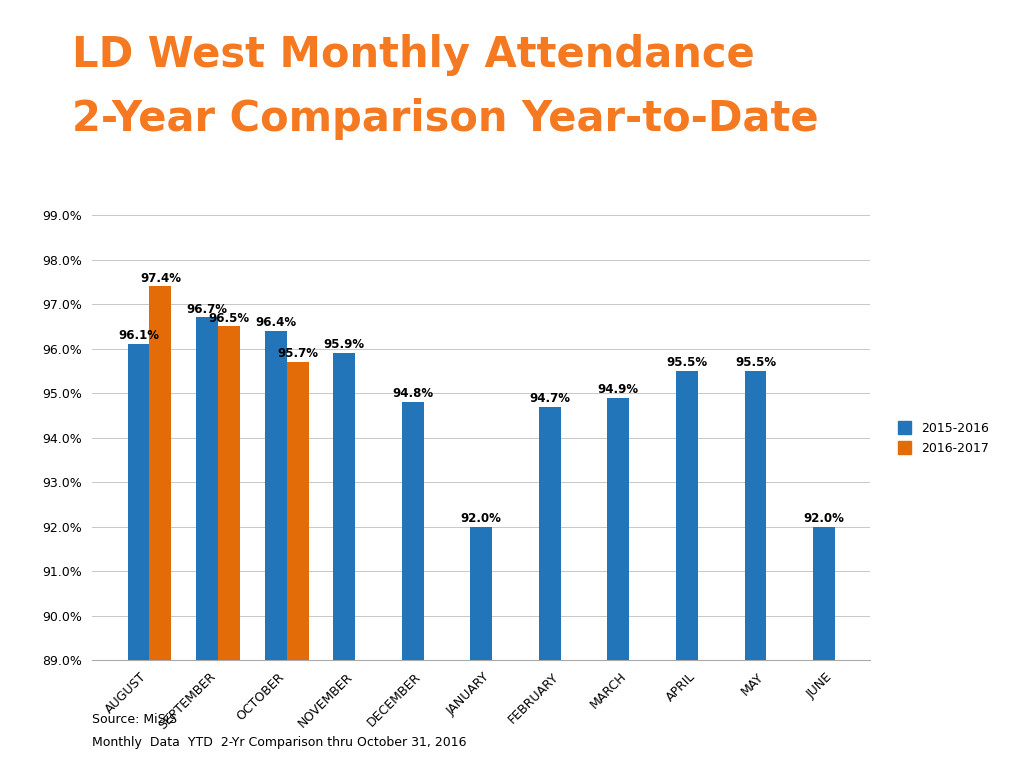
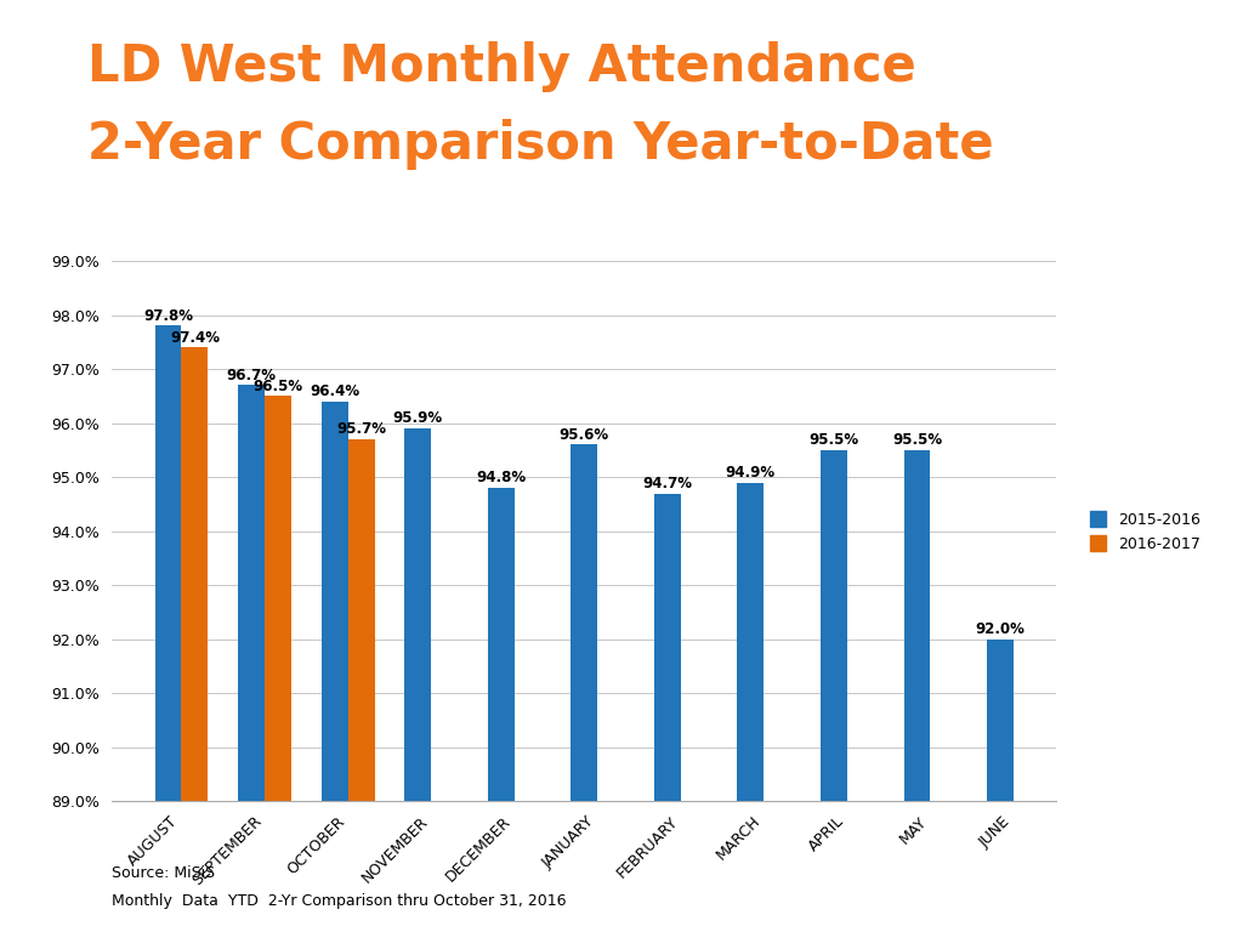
2015-2016/AUGUST: 96.1% -> 97.8%
2015-2016/JANUARY: 92.0% -> 95.6%
